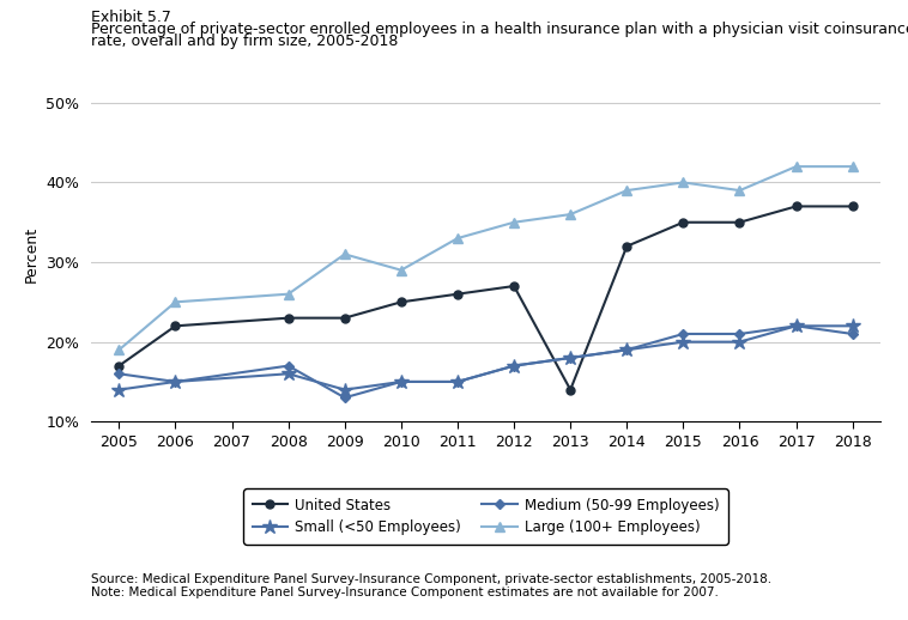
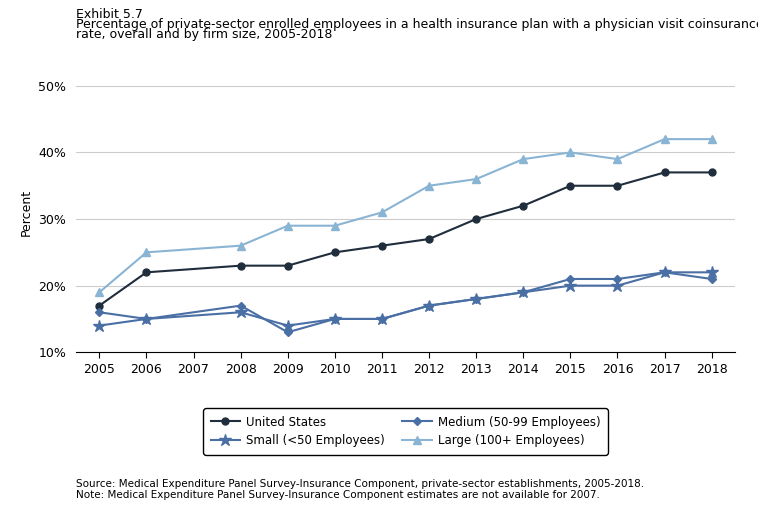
Large (100+ Employees)/2009: 31% -> 29%
Large (100+ Employees)/2011: 33% -> 31%
United States/2013: 14% -> 30%
